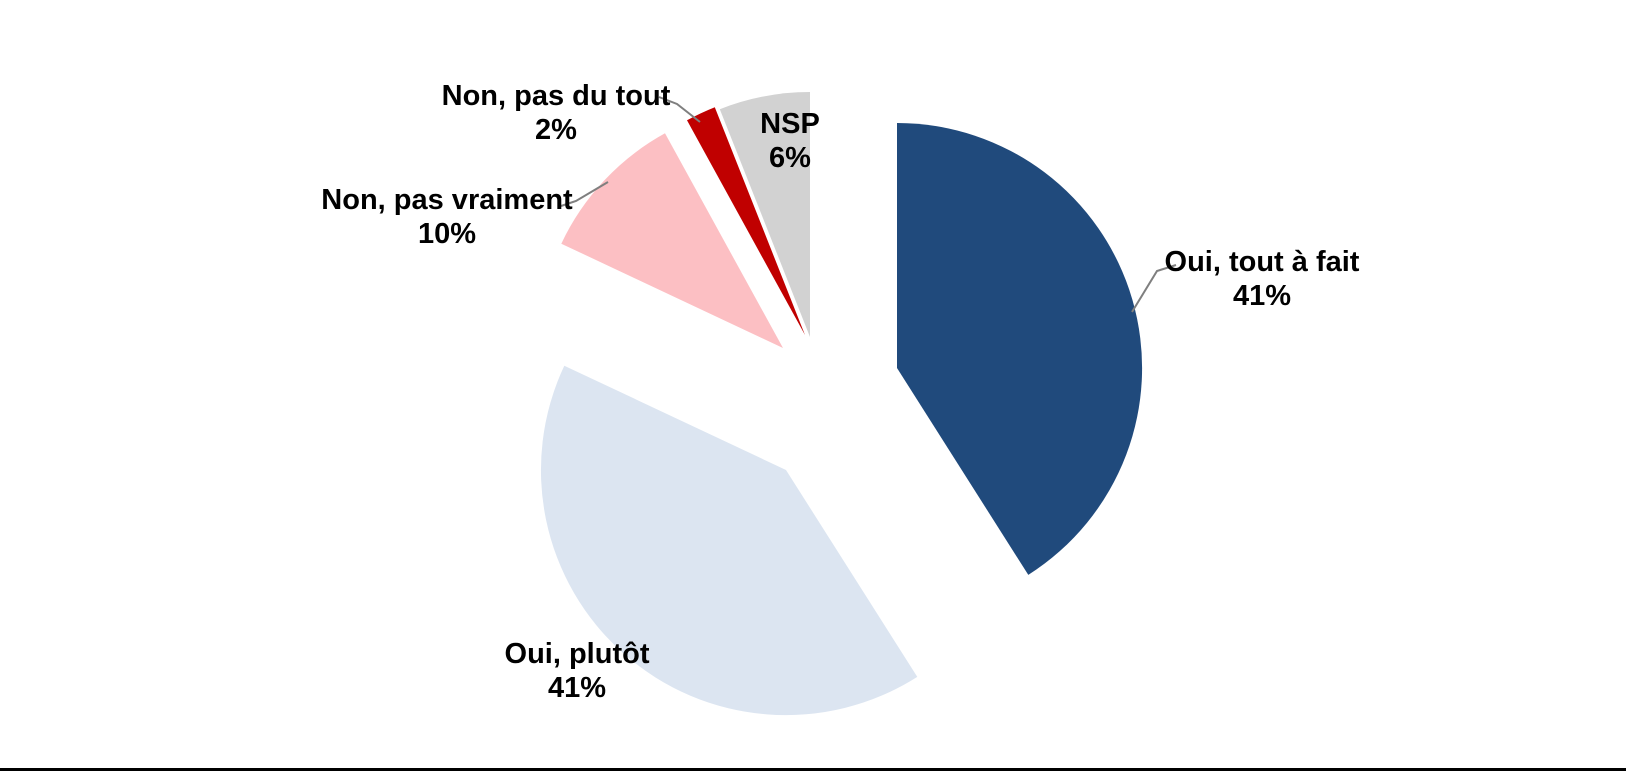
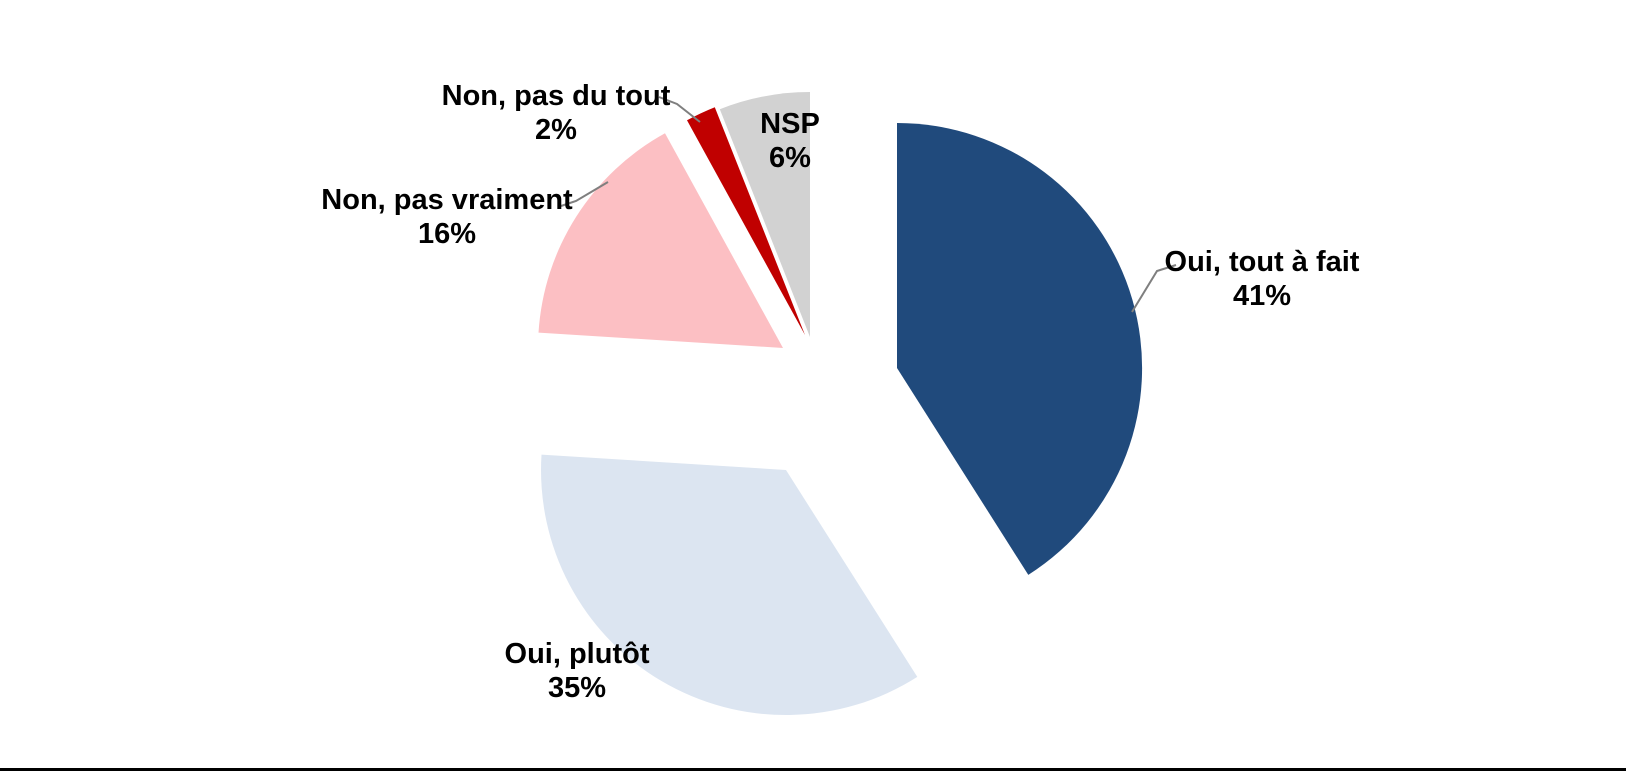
Oui, plutôt: 41% -> 35%
Non, pas vraiment: 10% -> 16%
